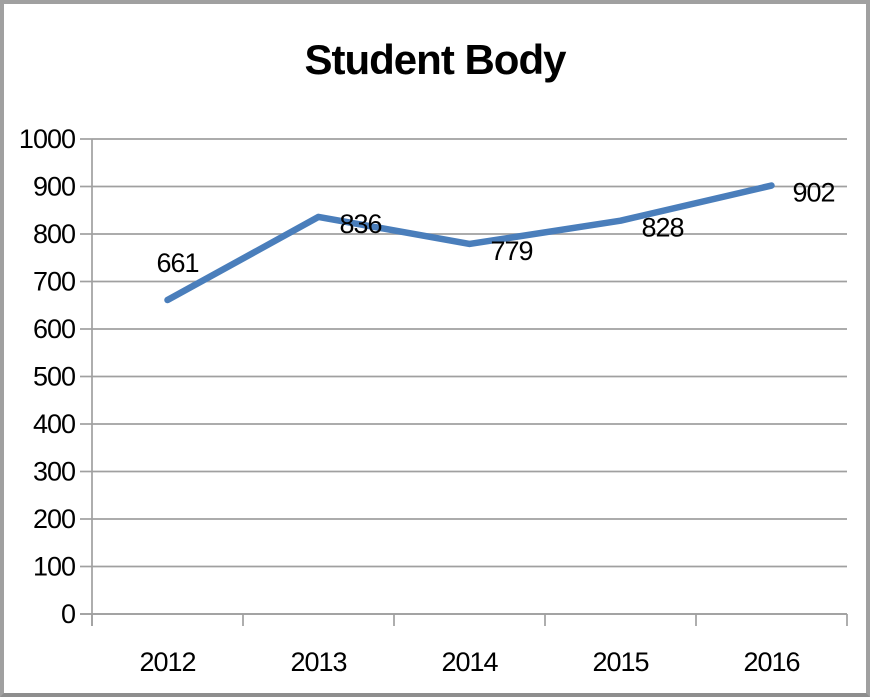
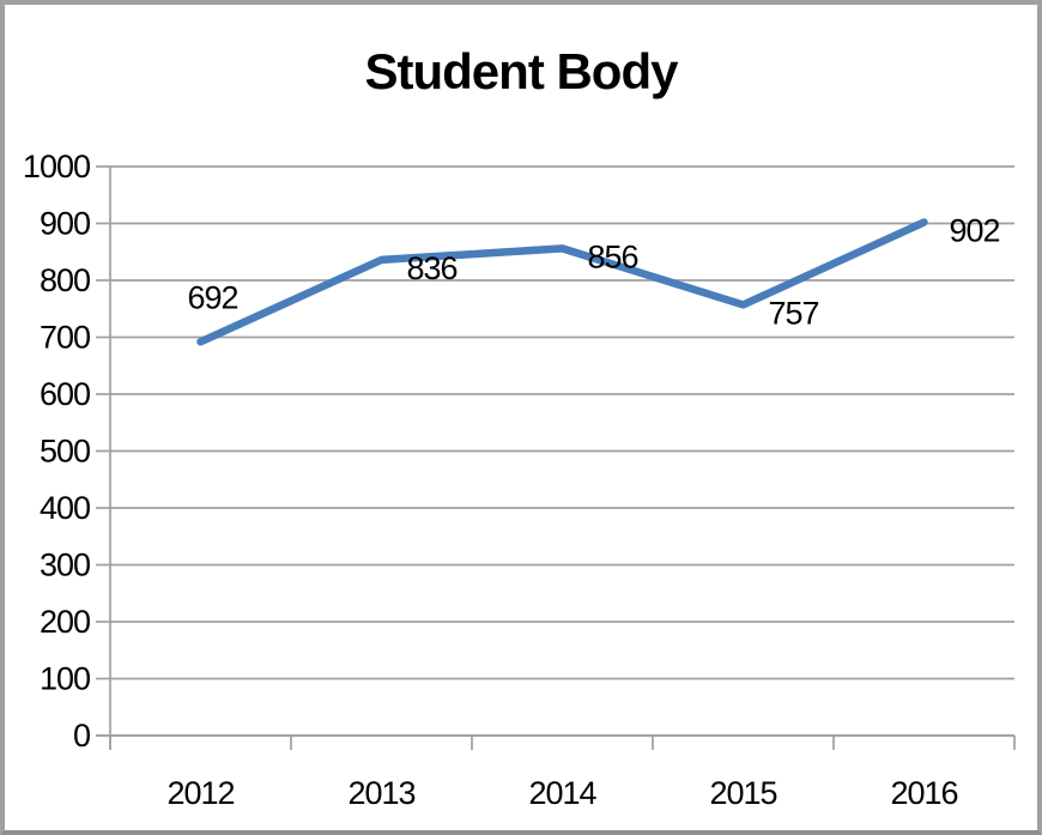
2012: 661 -> 692
2014: 779 -> 856
2015: 828 -> 757
